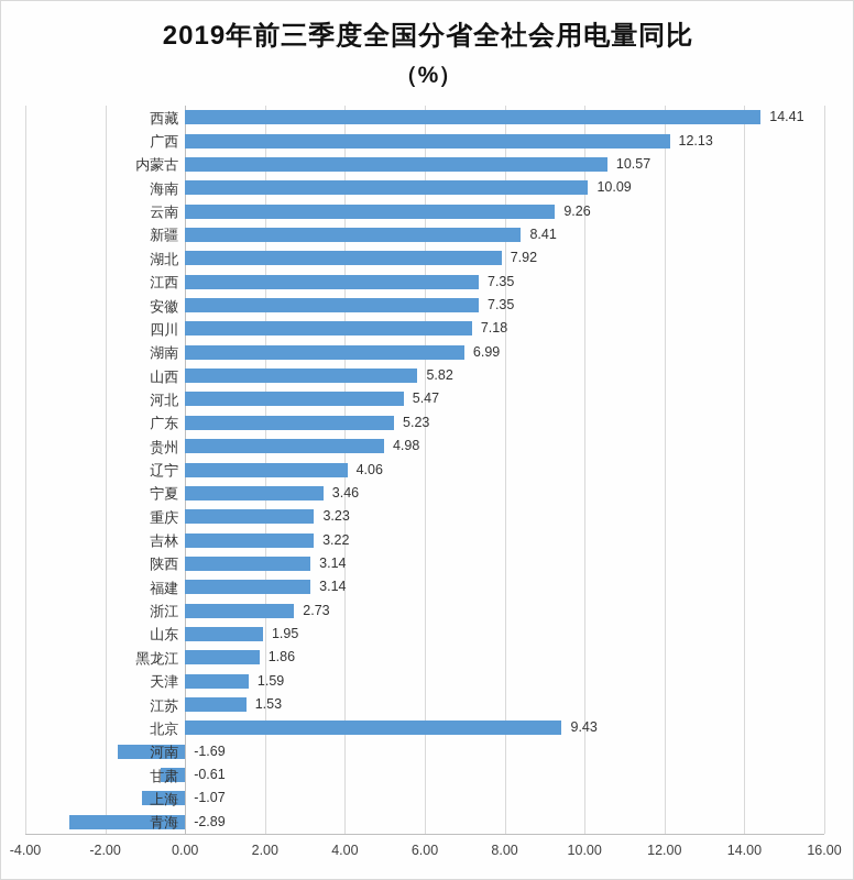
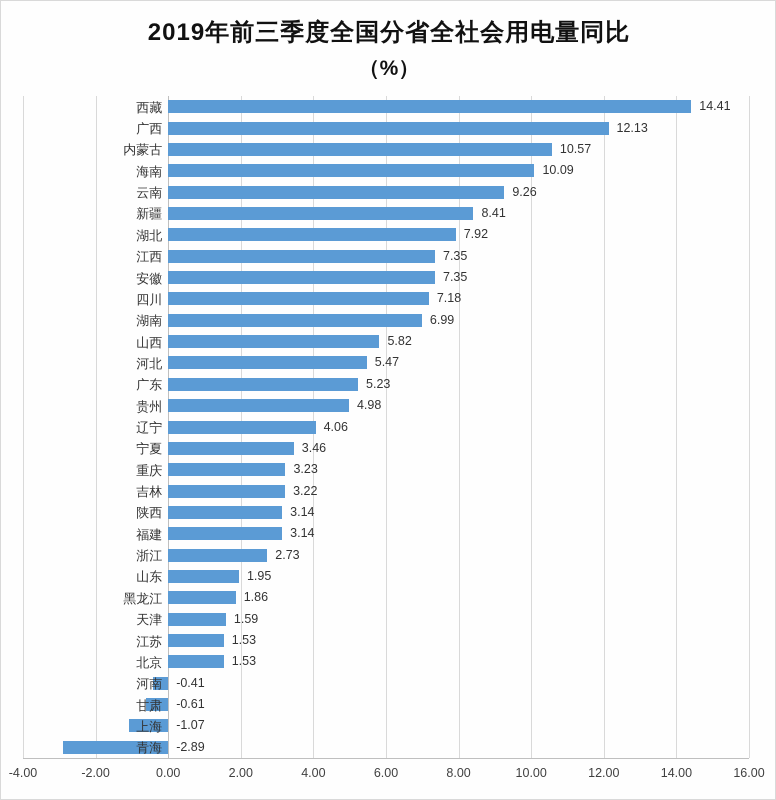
北京: 9.43 -> 1.53
河南: -1.69 -> -0.41
